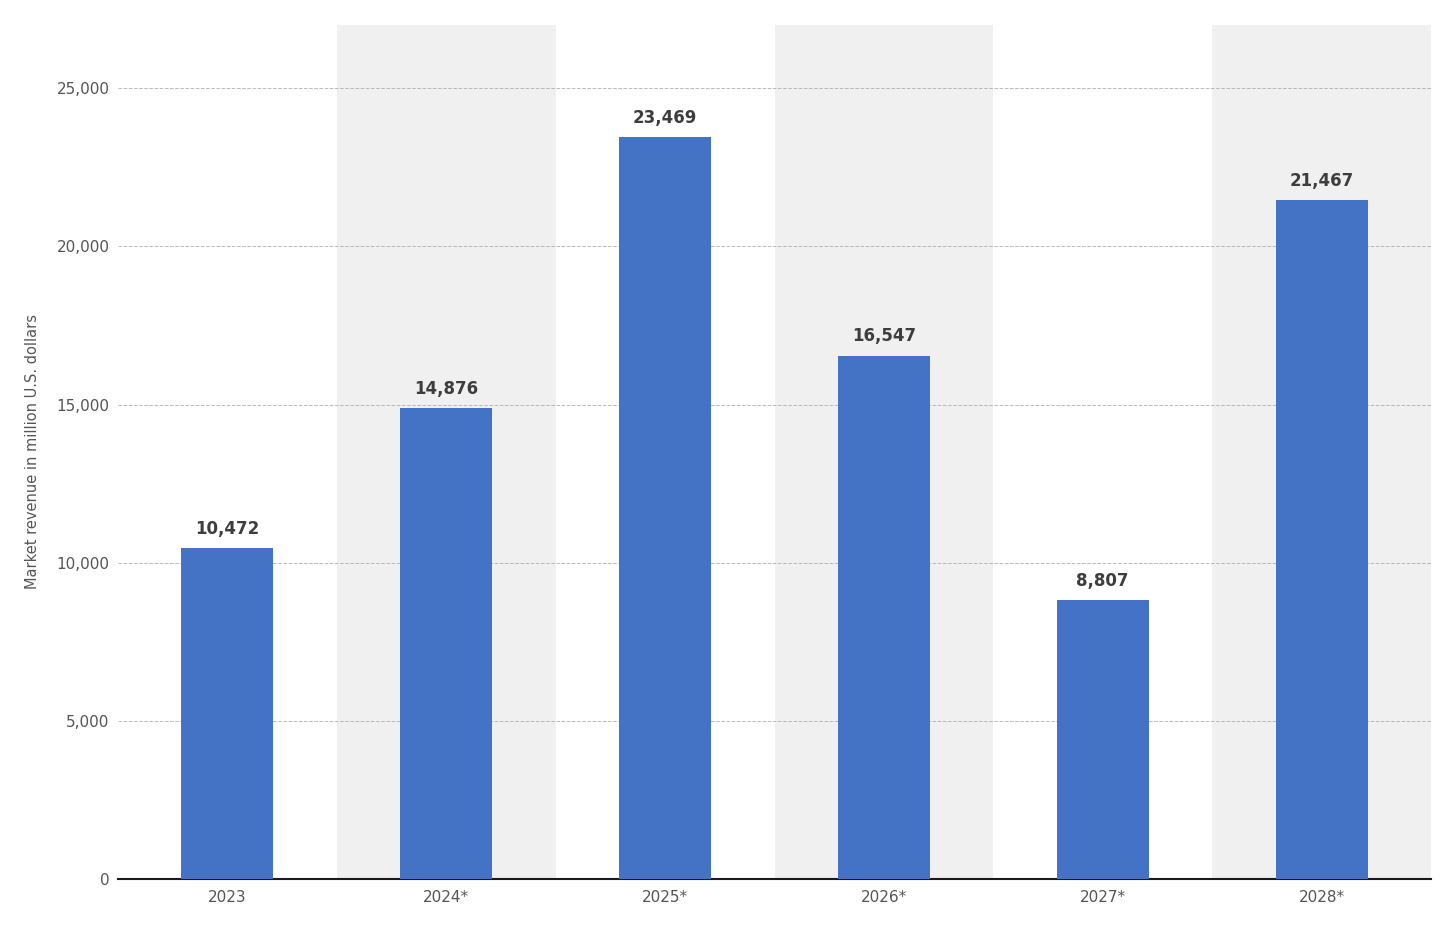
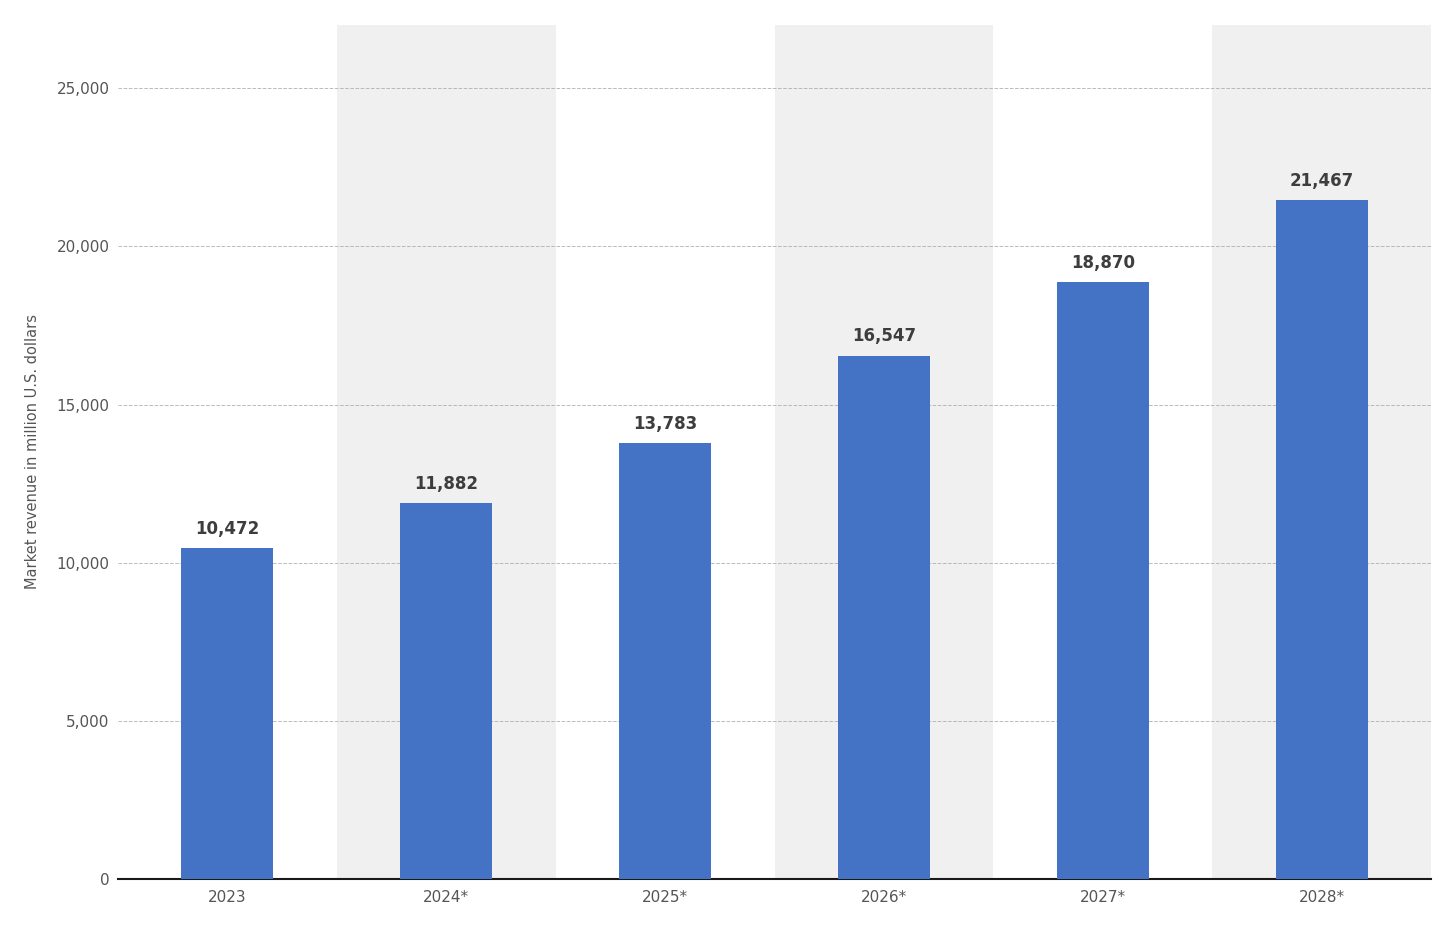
2024*: 14,876 -> 11,882
2025*: 23,469 -> 13,783
2027*: 8,807 -> 18,870
